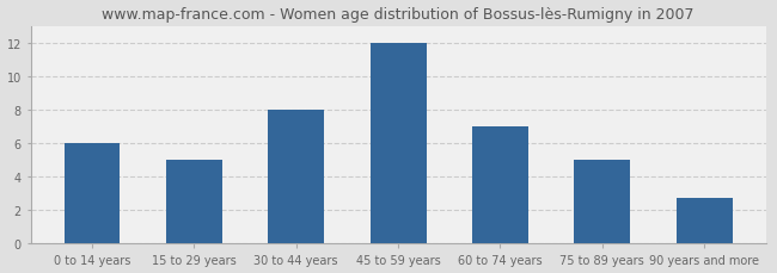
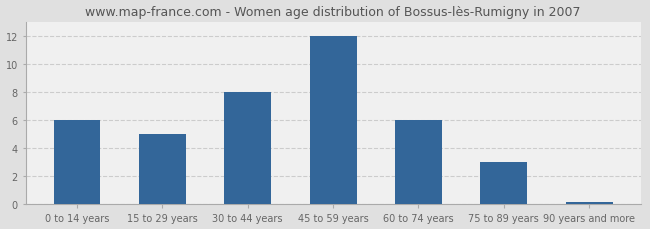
60 to 74 years: 7.0 -> 6.0
75 to 89 years: 5.0 -> 3.0
90 years and more: 2.7 -> 0.1
